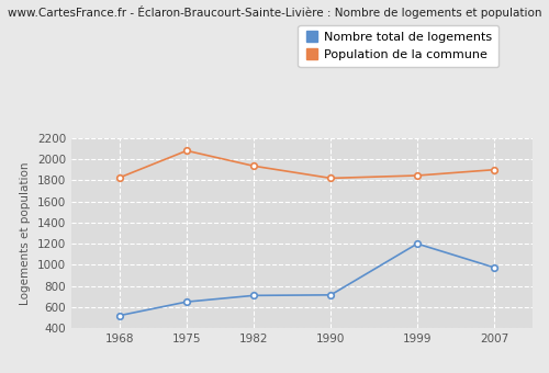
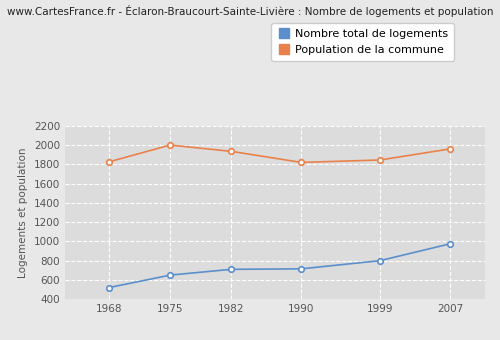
Population de la commune/1975: 2080 -> 2000
Nombre total de logements/1999: 1200 -> 800
Population de la commune/2007: 1900 -> 1960
